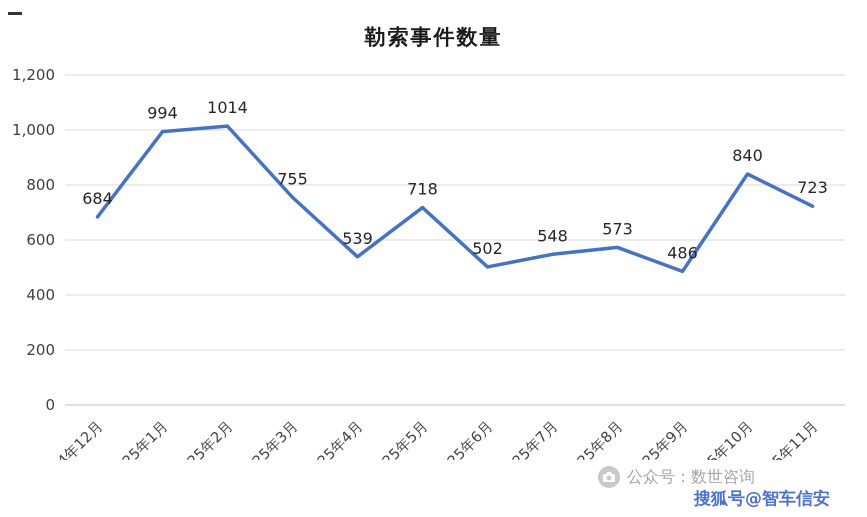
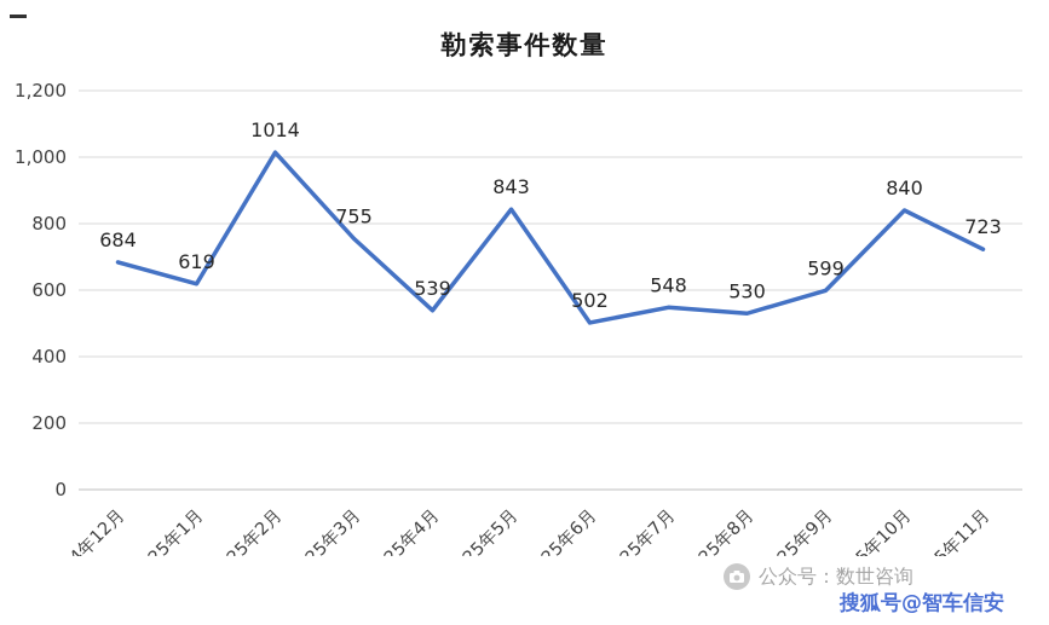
2025年1月: 994 -> 619
2025年5月: 718 -> 843
2025年8月: 573 -> 530
2025年9月: 486 -> 599
